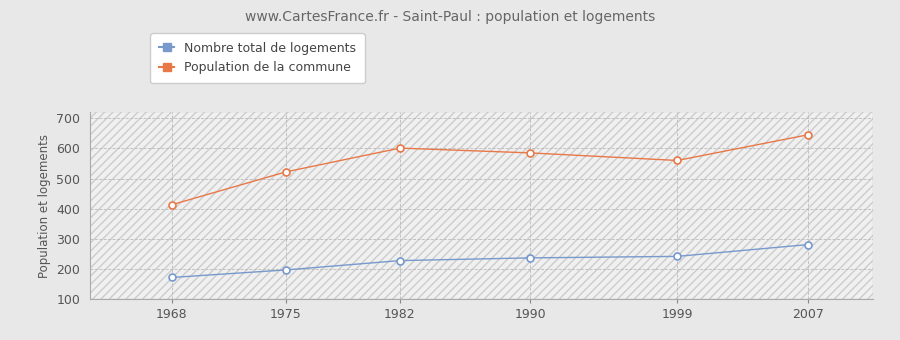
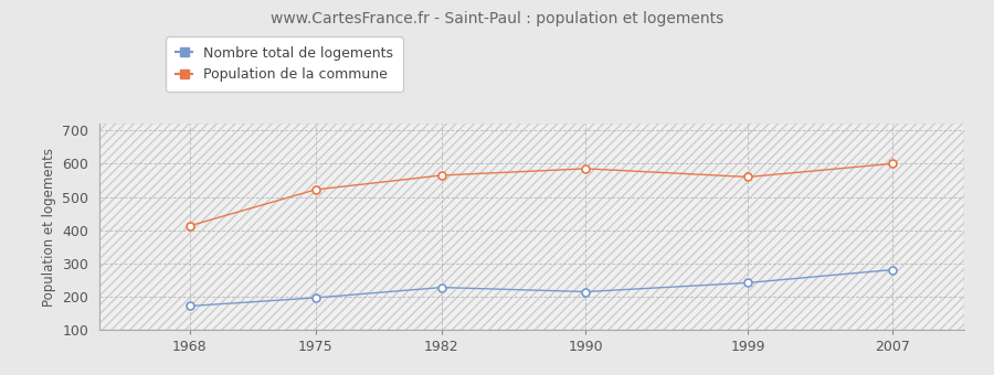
Population de la commune/1982: 601 -> 565
Nombre total de logements/1990: 237 -> 215
Population de la commune/2007: 645 -> 600
